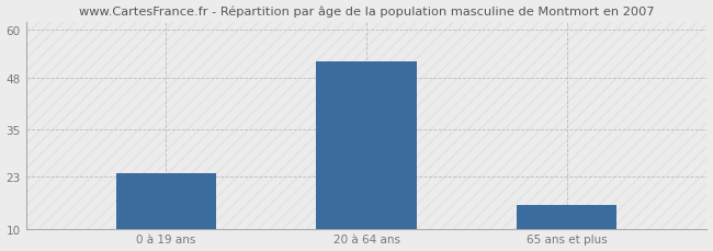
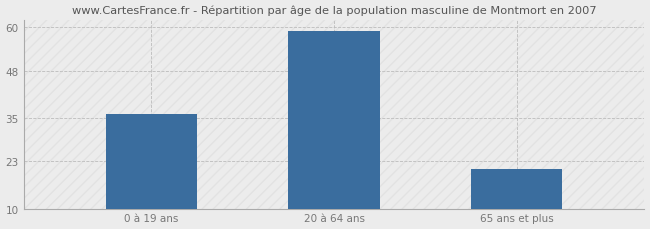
0 à 19 ans: 24 -> 36
20 à 64 ans: 52 -> 59
65 ans et plus: 16 -> 21
